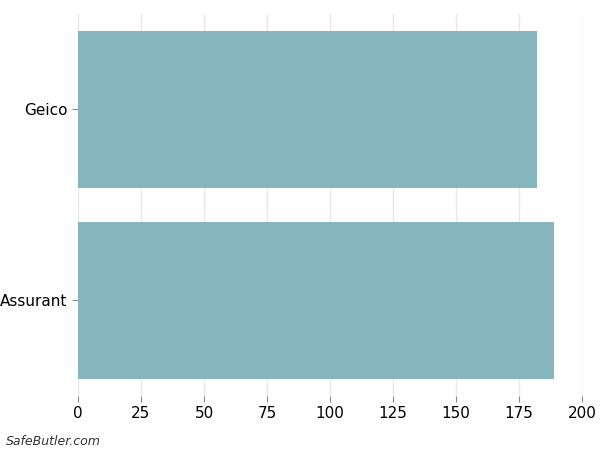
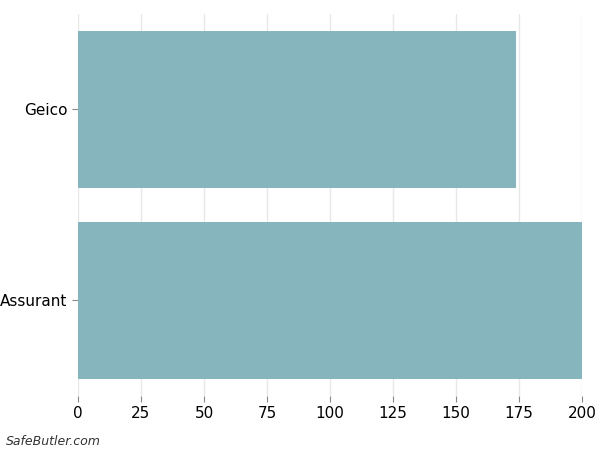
Geico: 182 -> 174
Assurant: 189 -> 200
